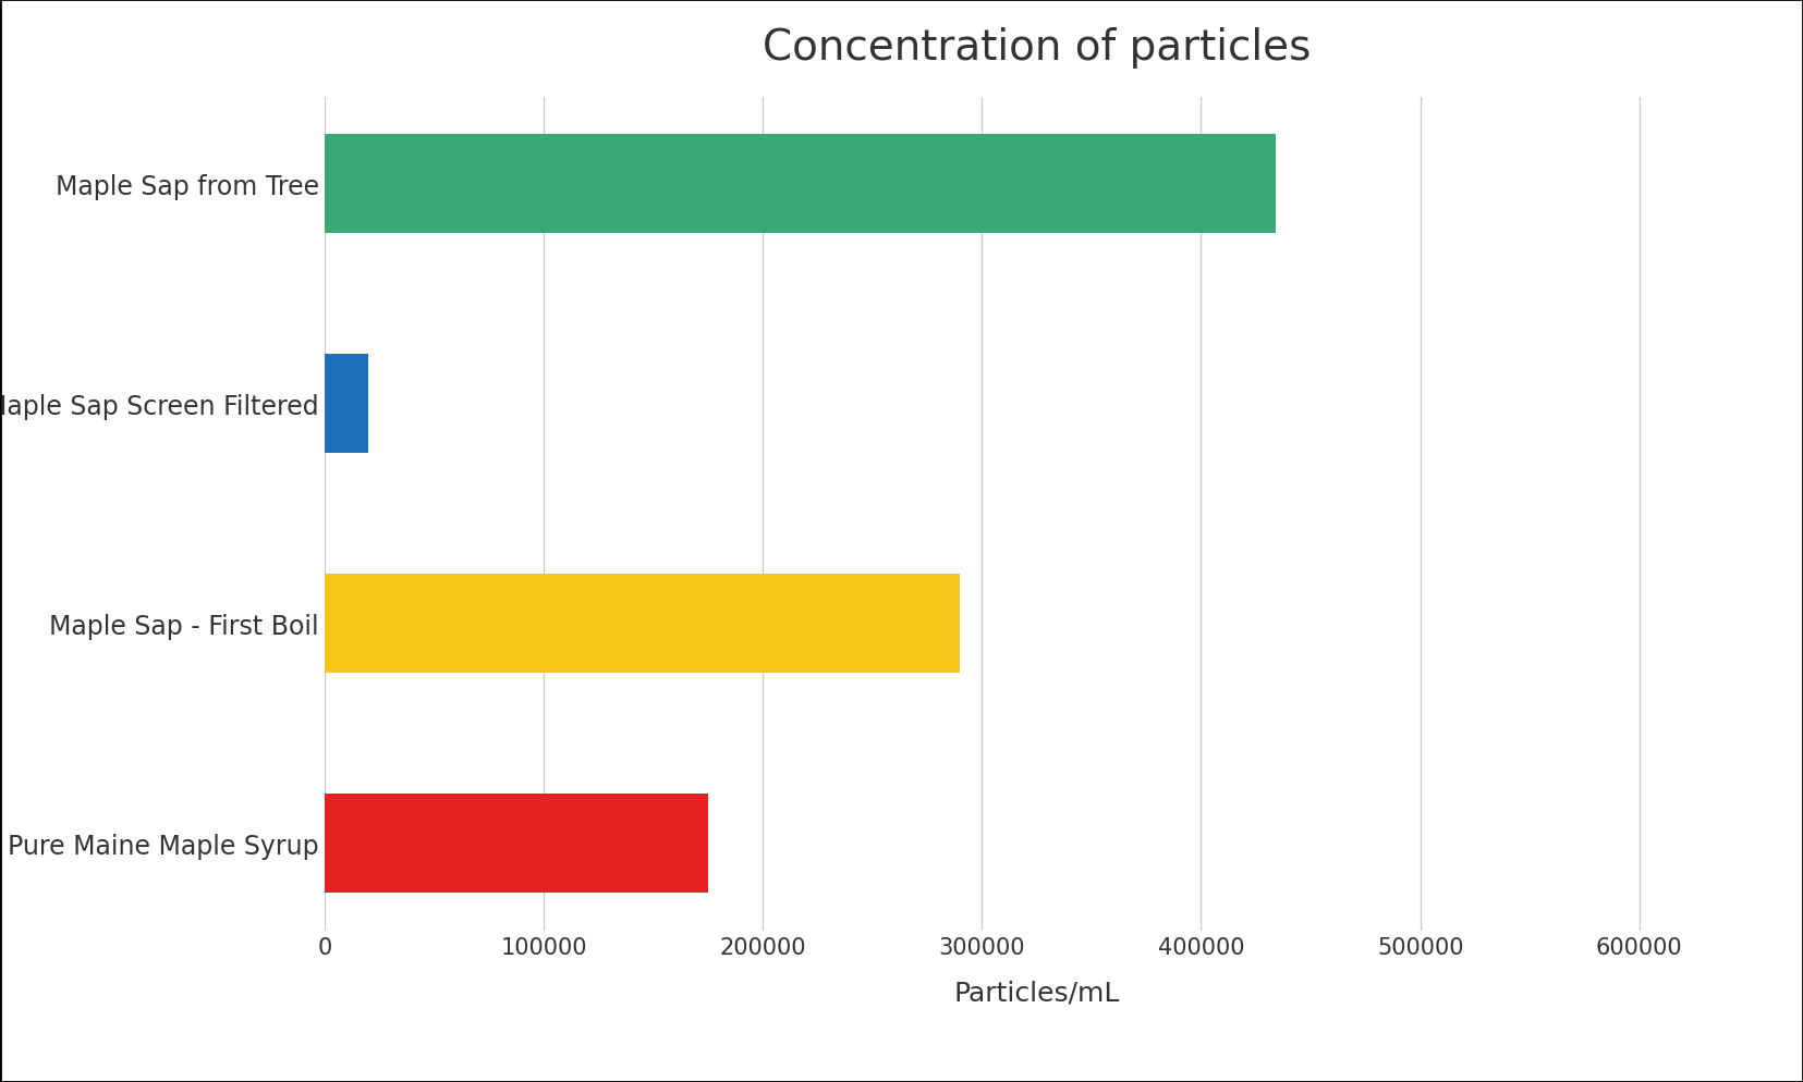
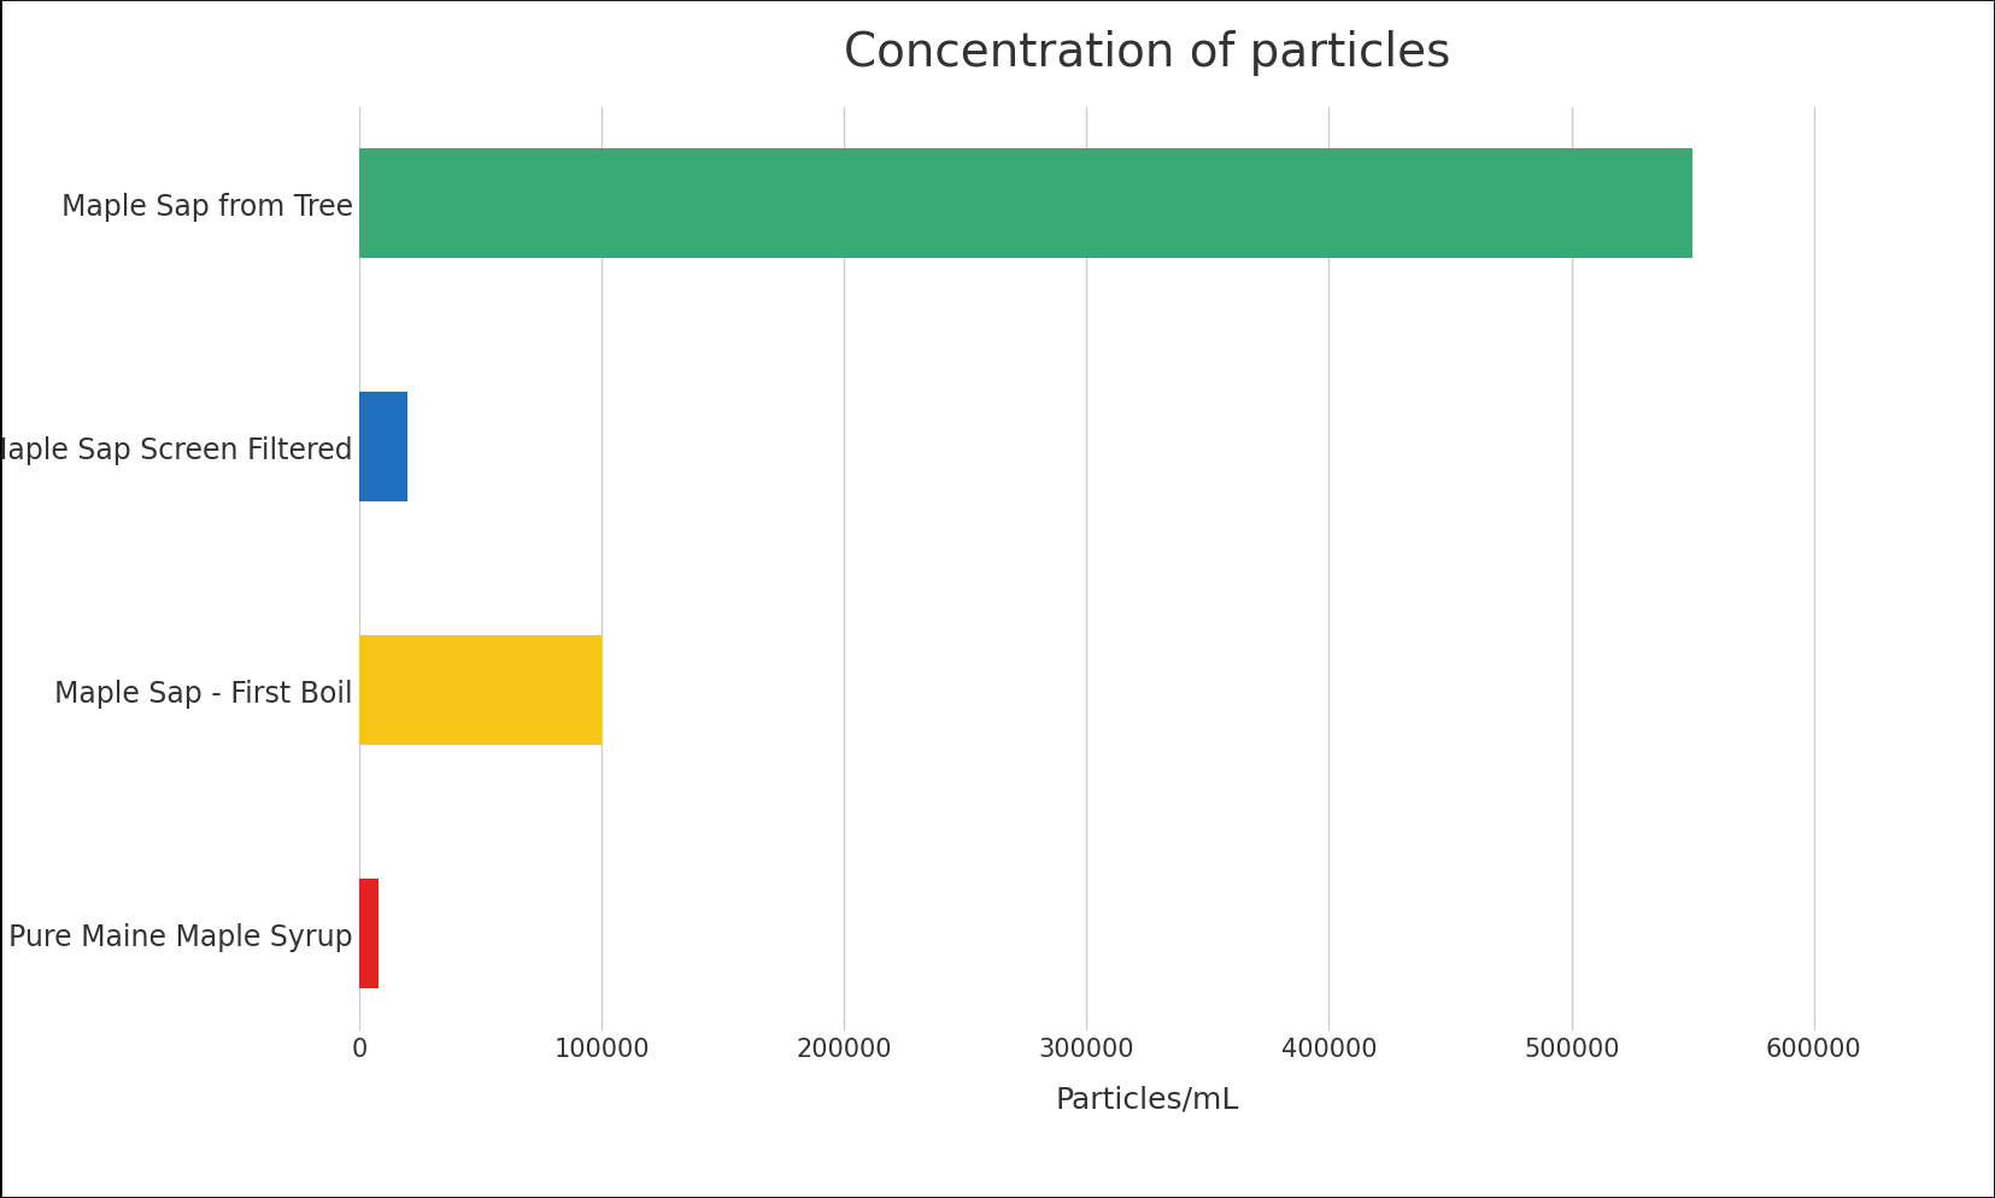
Maple Sap from Tree: 434000 -> 550000
Maple Sap - First Boil: 290000 -> 100000
Pure Maine Maple Syrup: 175000 -> 8000
